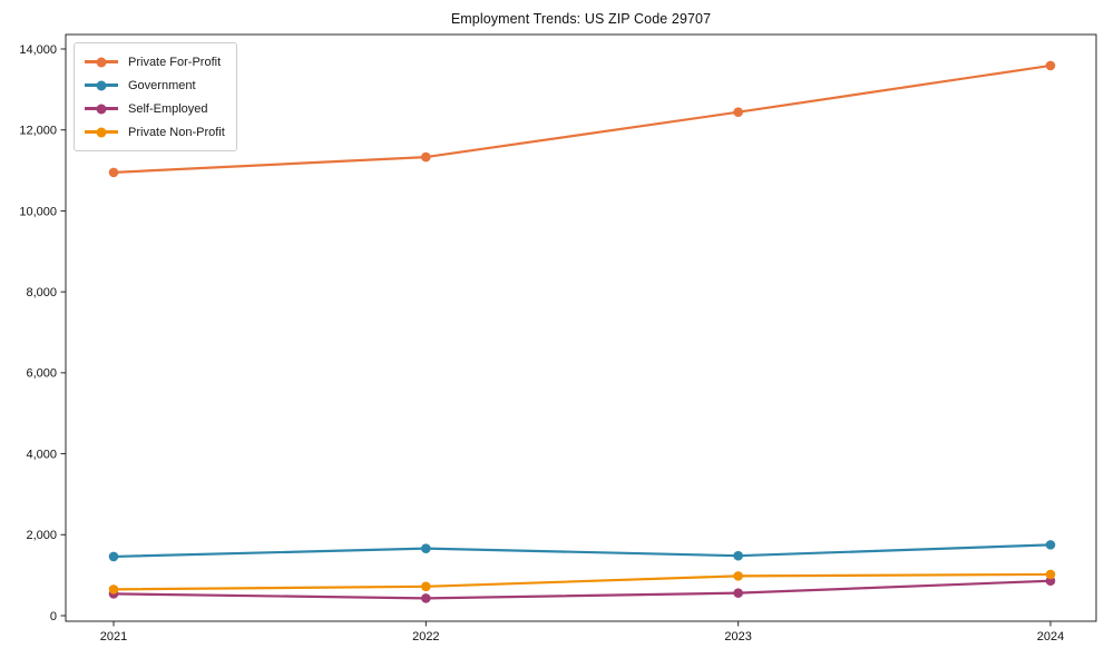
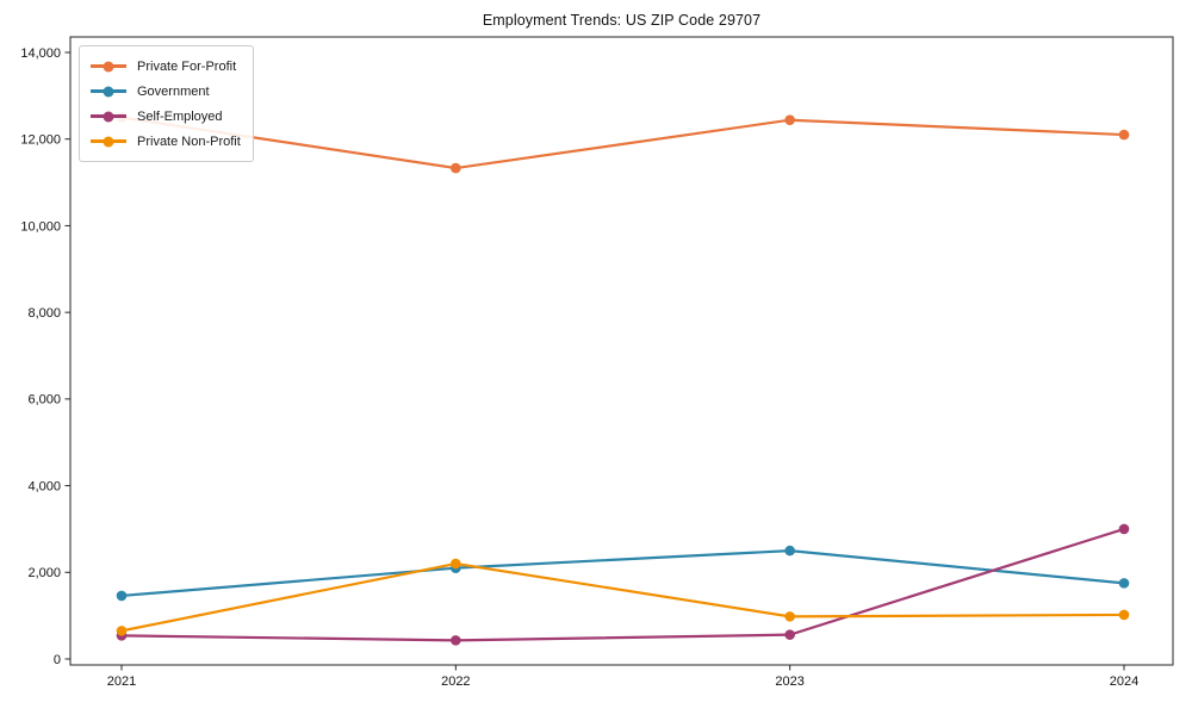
Private For-Profit/2021: 11000 -> 12500
Government/2022: 1700 -> 2100
Private Non-Profit/2022: 700 -> 2200
Government/2023: 1500 -> 2500
Private For-Profit/2024: 13600 -> 12100
Self-Employed/2024: 900 -> 3000
